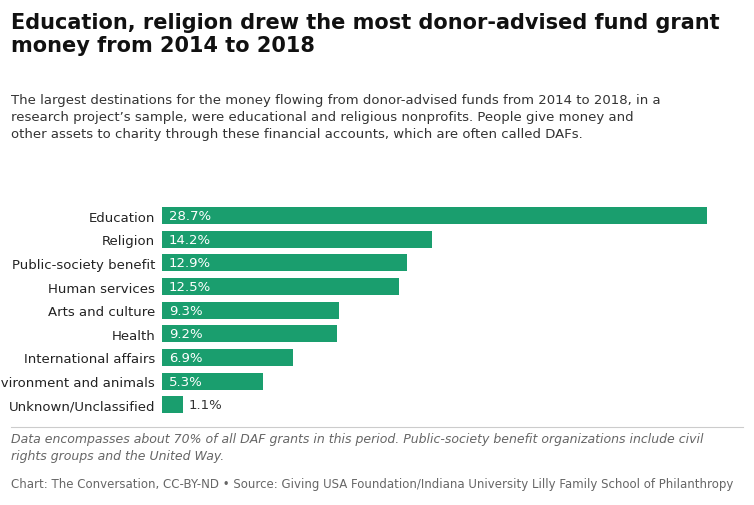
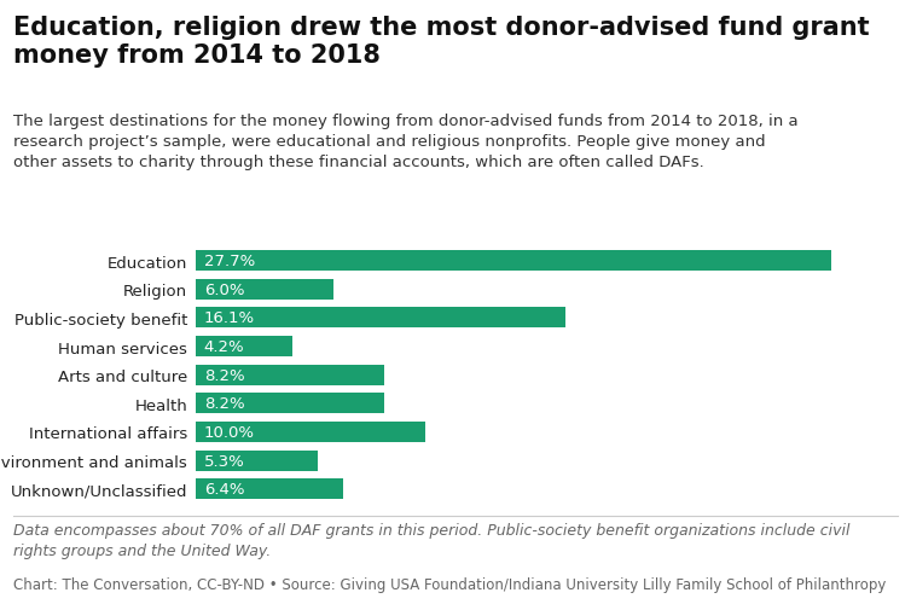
Education: 28.7% -> 27.7%
Religion: 14.2% -> 6.0%
Public-society benefit: 12.9% -> 16.1%
Human services: 12.5% -> 4.2%
Arts and culture: 9.3% -> 8.2%
Health: 9.2% -> 8.2%
International affairs: 6.9% -> 10.0%
Unknown/Unclassified: 1.1% -> 6.4%
